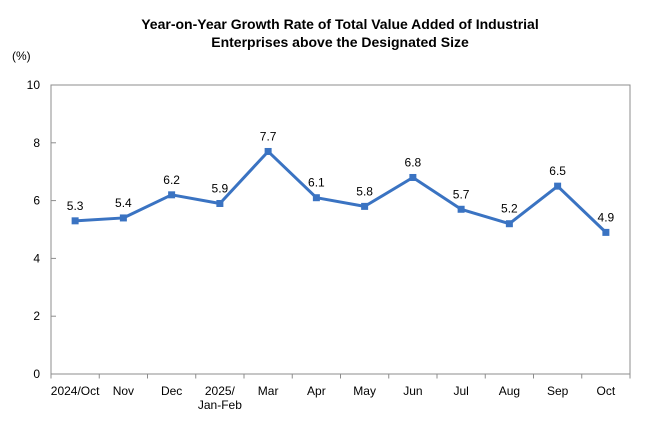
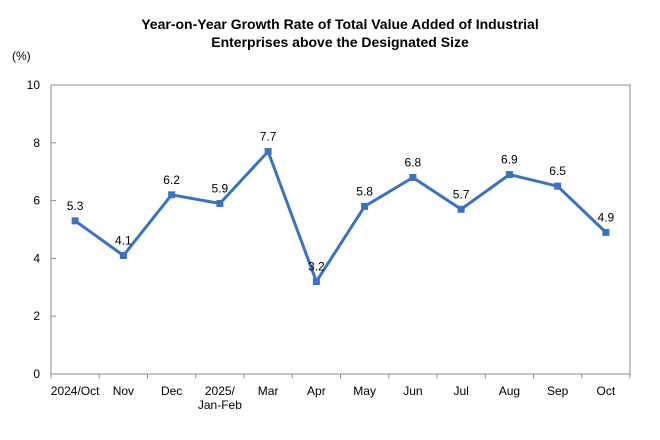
Nov: 5.4 -> 4.1
Apr: 6.1 -> 3.2
Aug: 5.2 -> 6.9
